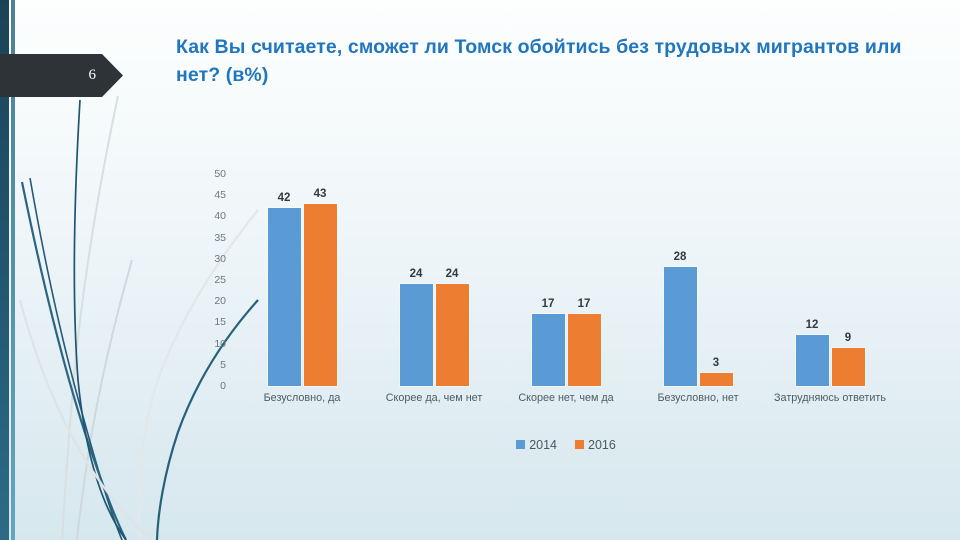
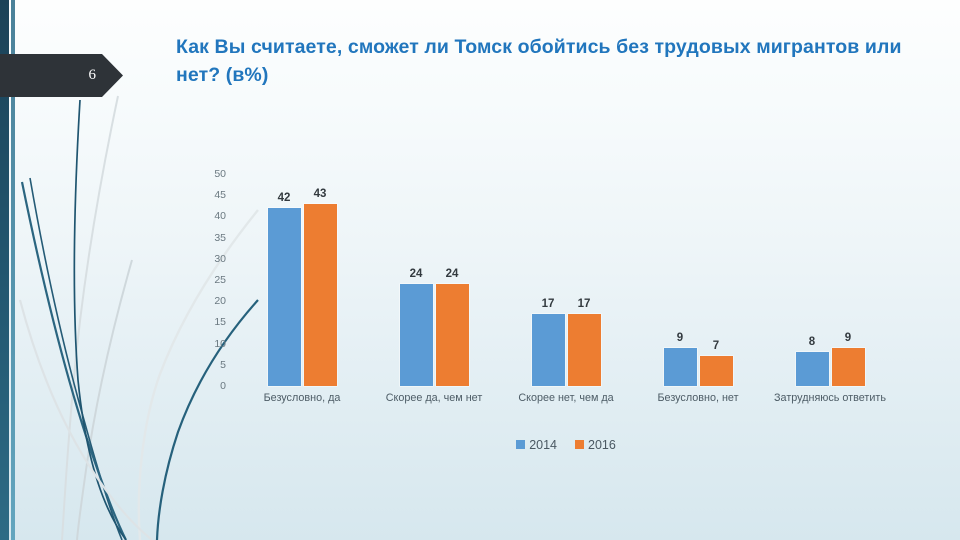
2014/Безусловно, нет: 28 -> 9
2016/Безусловно, нет: 3 -> 7
2014/Затрудняюсь ответить: 12 -> 8
